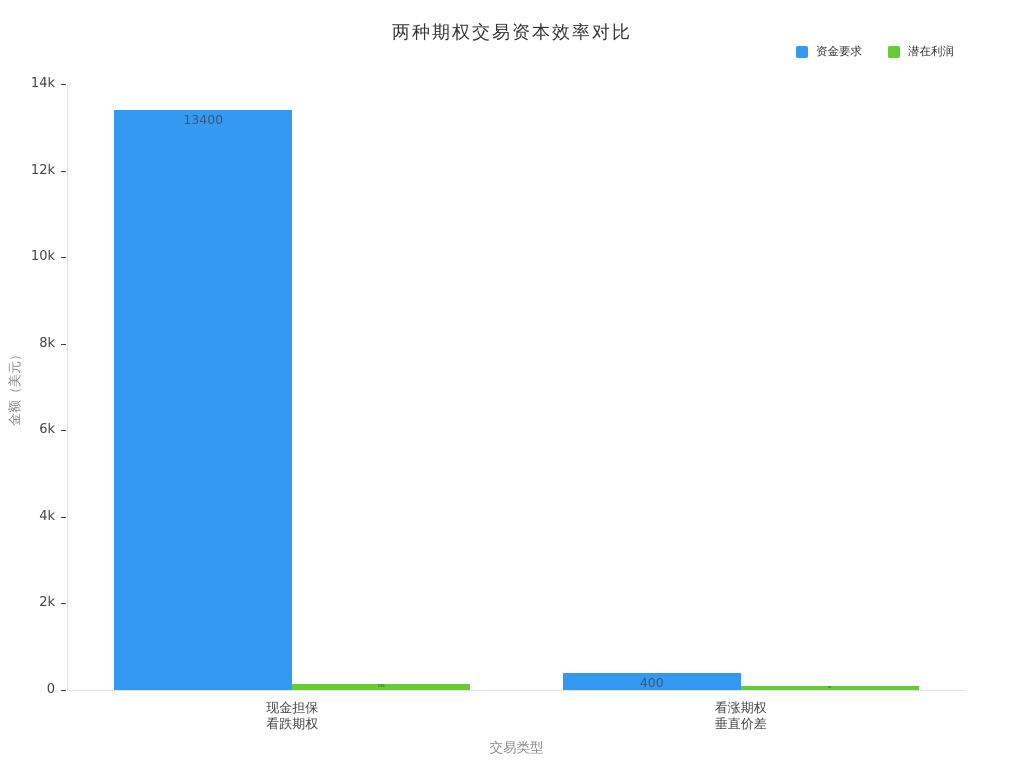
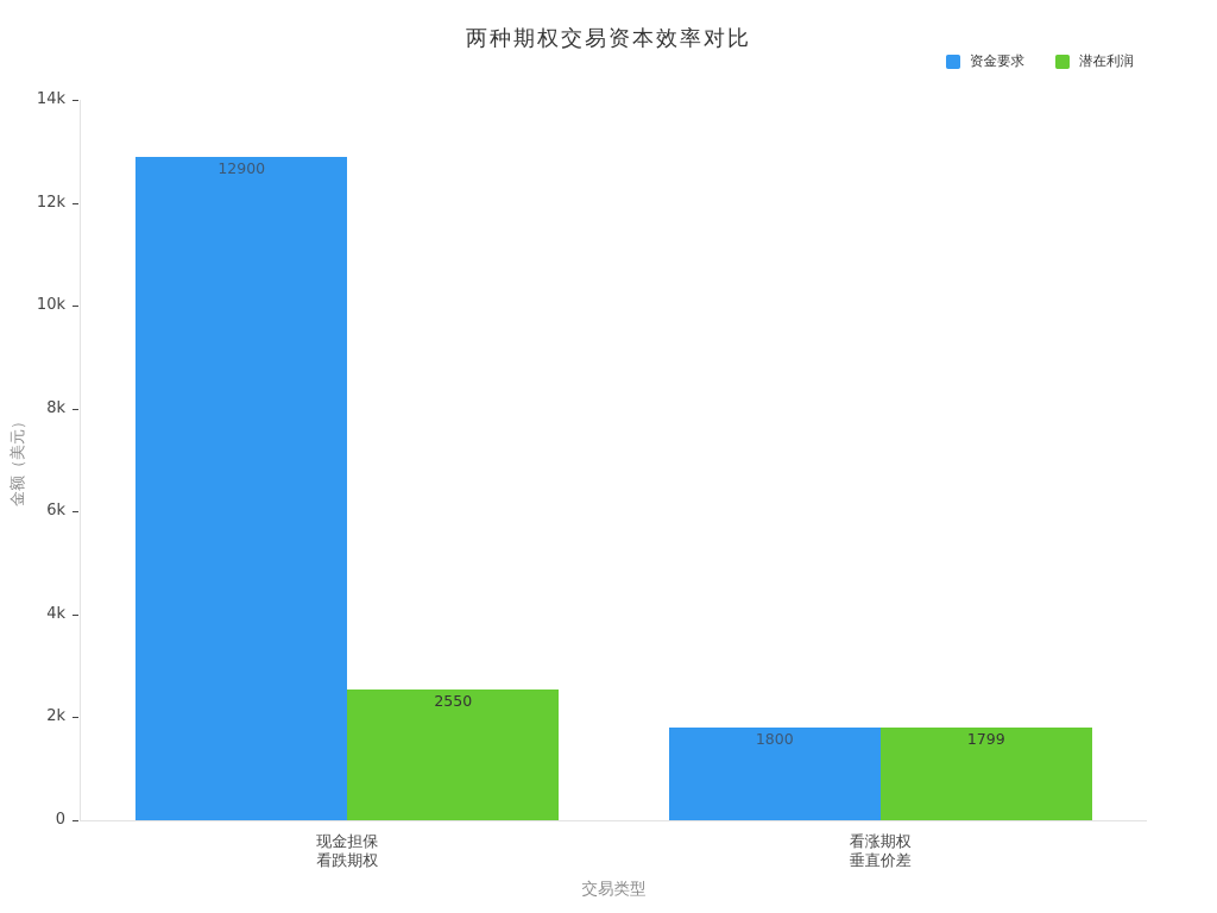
资金要求/现金担保 看跌期权: 13400 -> 12900
潜在利润/现金担保 看跌期权: 135 -> 2550
资金要求/看涨期权 垂直价差: 400 -> 1800
潜在利润/看涨期权 垂直价差: 85 -> 1799
